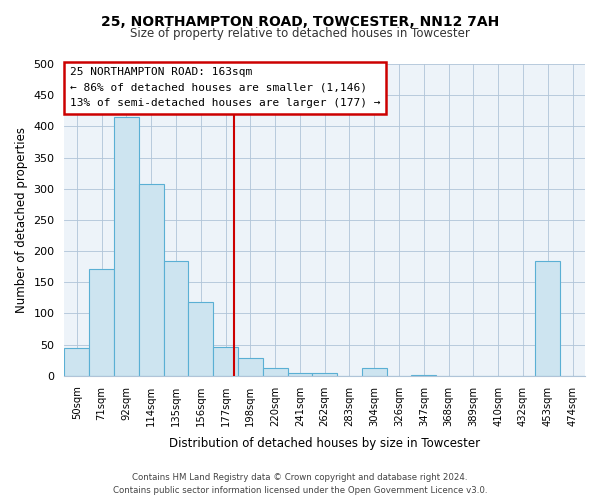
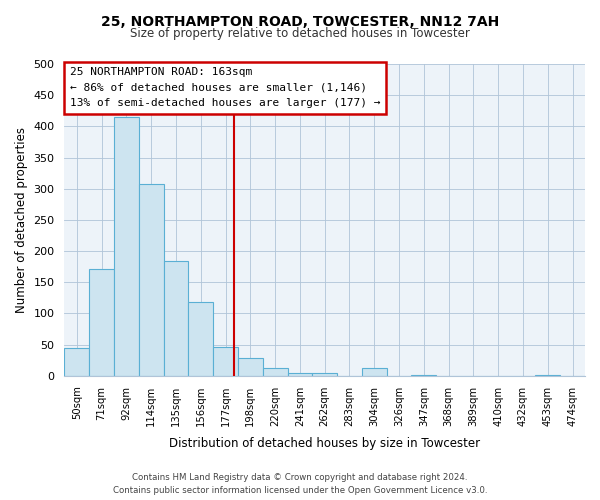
453sqm: 184 -> 2
